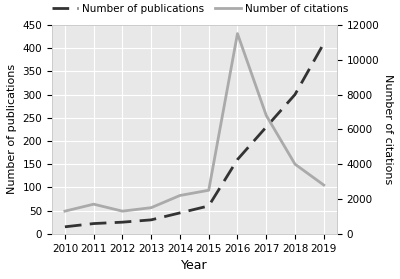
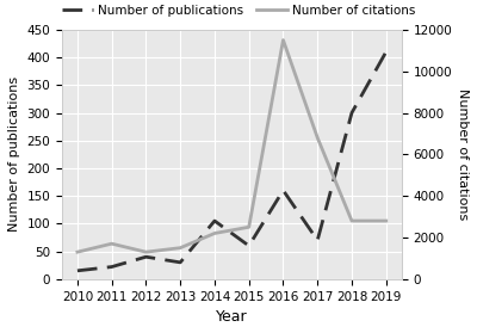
Number of publications/2012: 25 -> 40
Number of publications/2014: 45 -> 105
Number of publications/2017: 230 -> 70
Number of citations/2018: 4000 -> 2800
